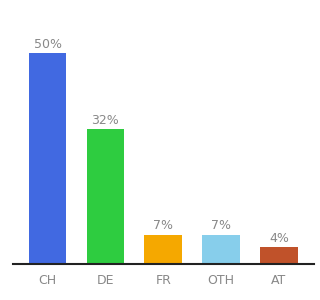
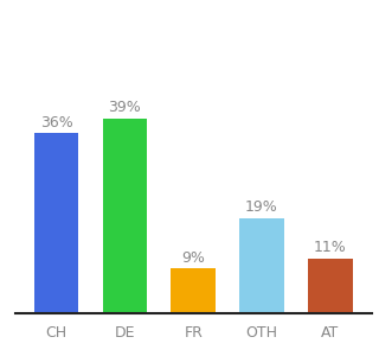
CH: 50% -> 36%
DE: 32% -> 39%
FR: 7% -> 9%
OTH: 7% -> 19%
AT: 4% -> 11%
